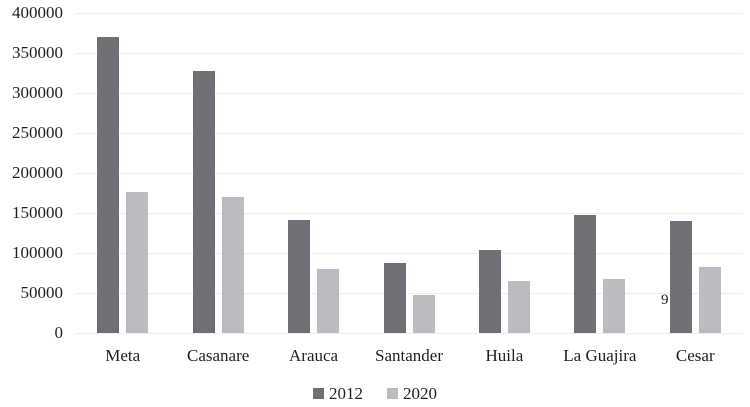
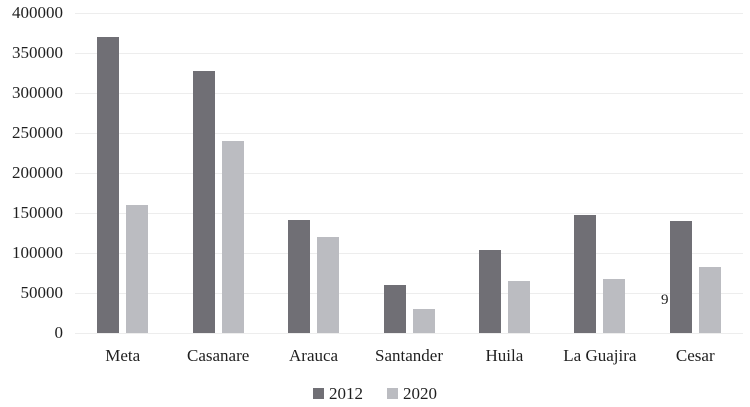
2020/Meta: 180000 -> 160000
2020/Casanare: 170000 -> 240000
2020/Arauca: 80000 -> 120000
2012/Santander: 90000 -> 60000
2020/Santander: 50000 -> 30000
